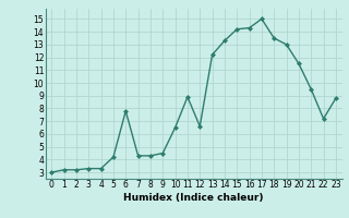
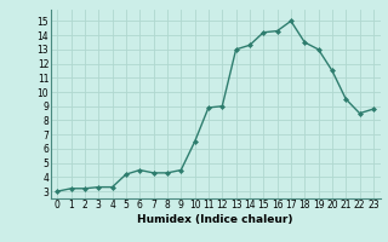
6: 7.8 -> 4.5
12: 6.6 -> 9.0
13: 12.2 -> 13.0
22: 7.2 -> 8.5
